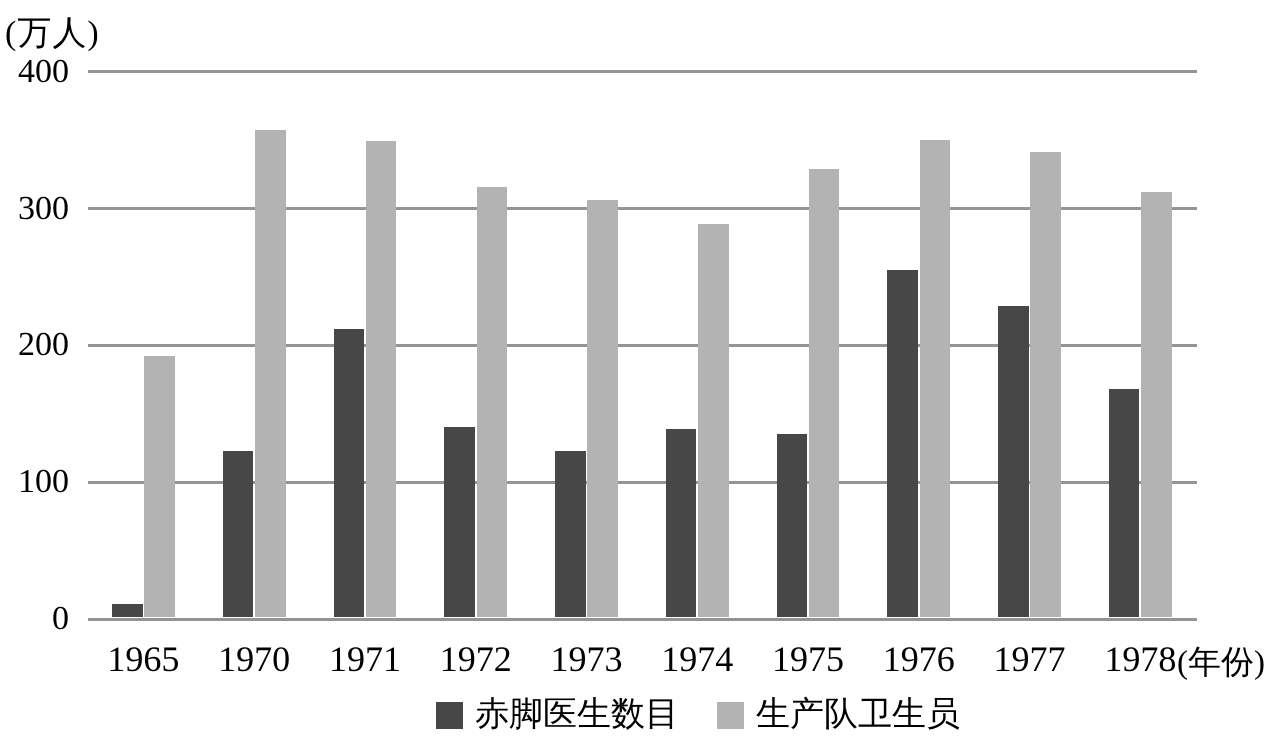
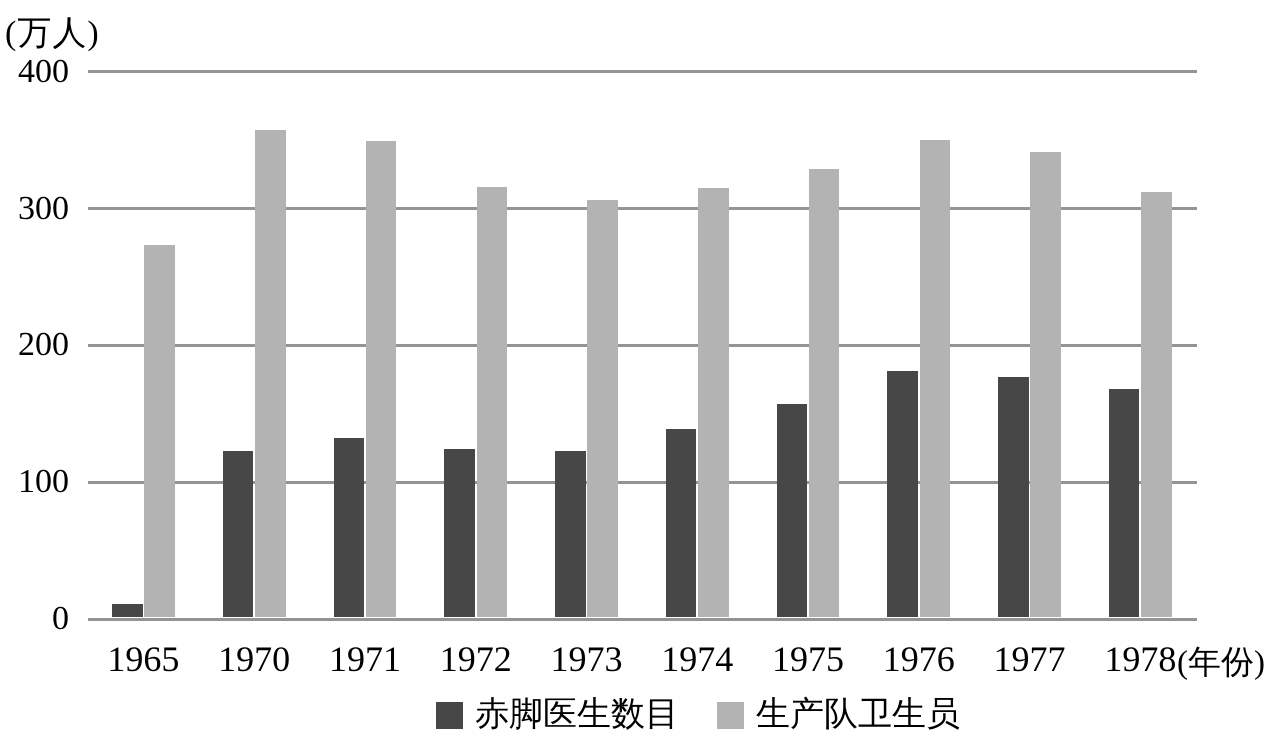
生产队卫生员/1965: 191 -> 272
赤脚医生数目/1971: 211 -> 131
赤脚医生数目/1972: 139 -> 123
生产队卫生员/1974: 288 -> 314
赤脚医生数目/1975: 134 -> 156
赤脚医生数目/1976: 254 -> 180
赤脚医生数目/1977: 228 -> 176
